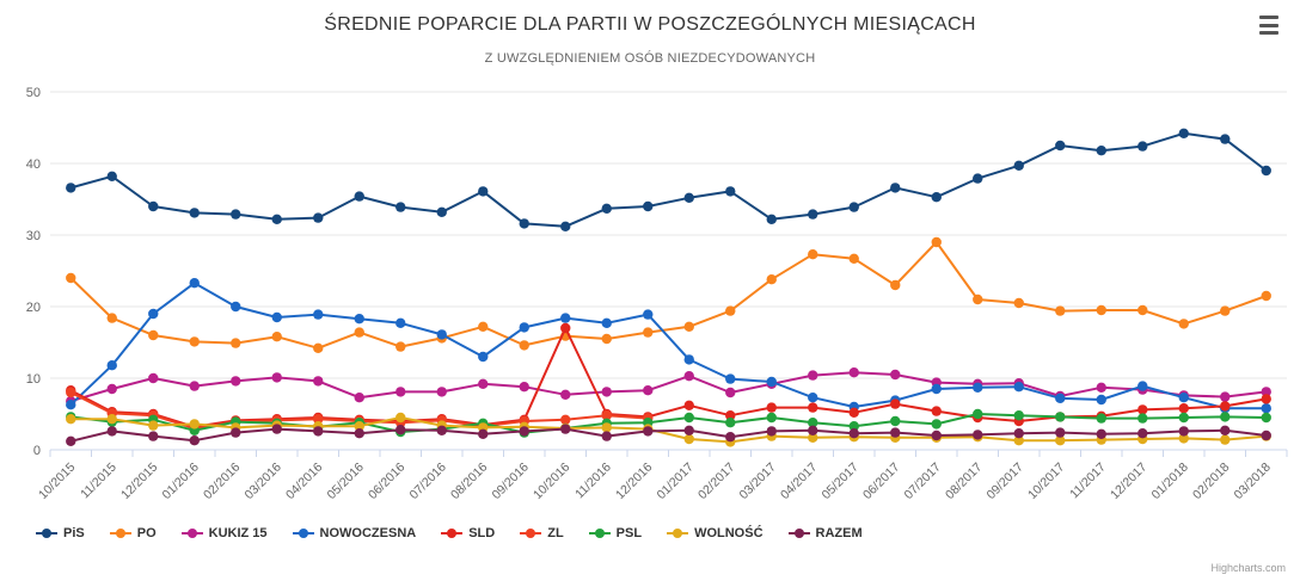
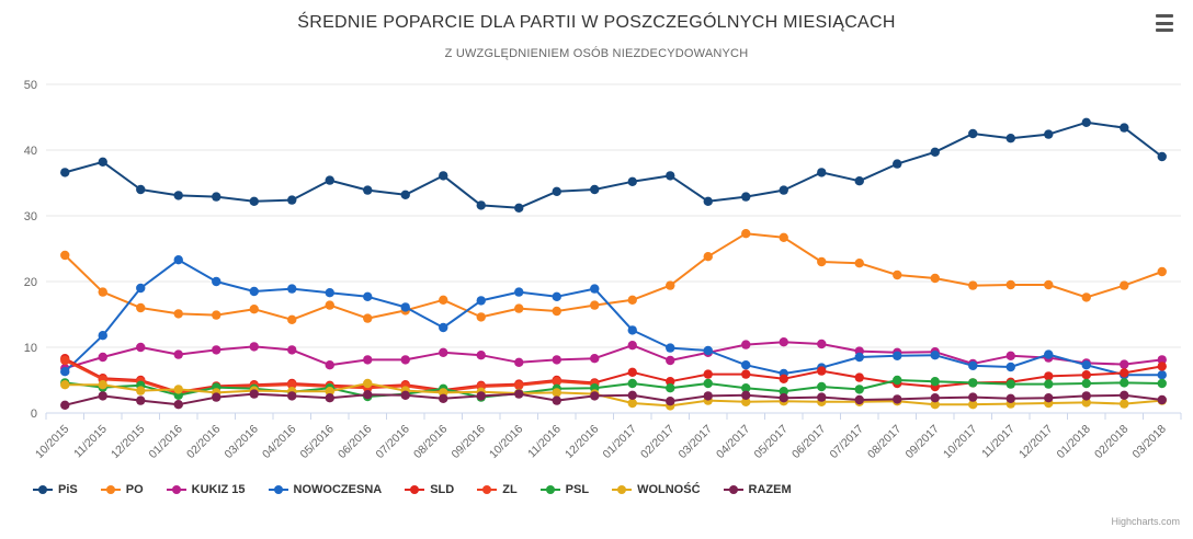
SLD/10/2016: 17 -> 4
PO/07/2017: 29 -> 23
